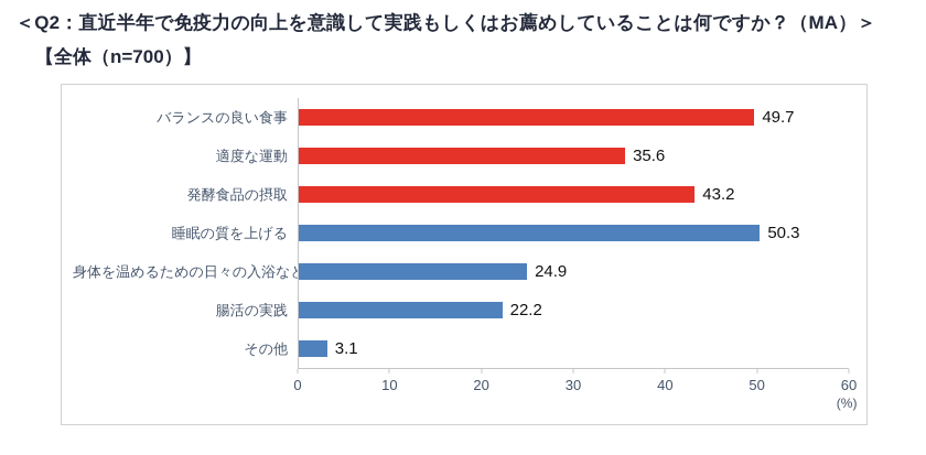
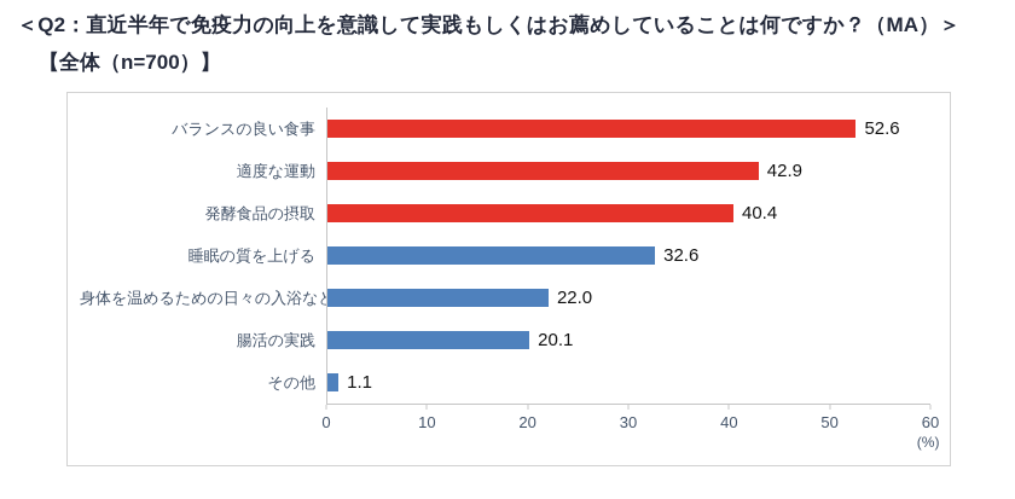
バランスの良い食事: 49.7 -> 52.6
適度な運動: 35.6 -> 42.9
発酵食品の摂取: 43.2 -> 40.4
睡眠の質を上げる: 50.3 -> 32.6
身体を温めるための日々の入浴など: 24.9 -> 22.0
腸活の実践: 22.2 -> 20.1
その他: 3.1 -> 1.1
